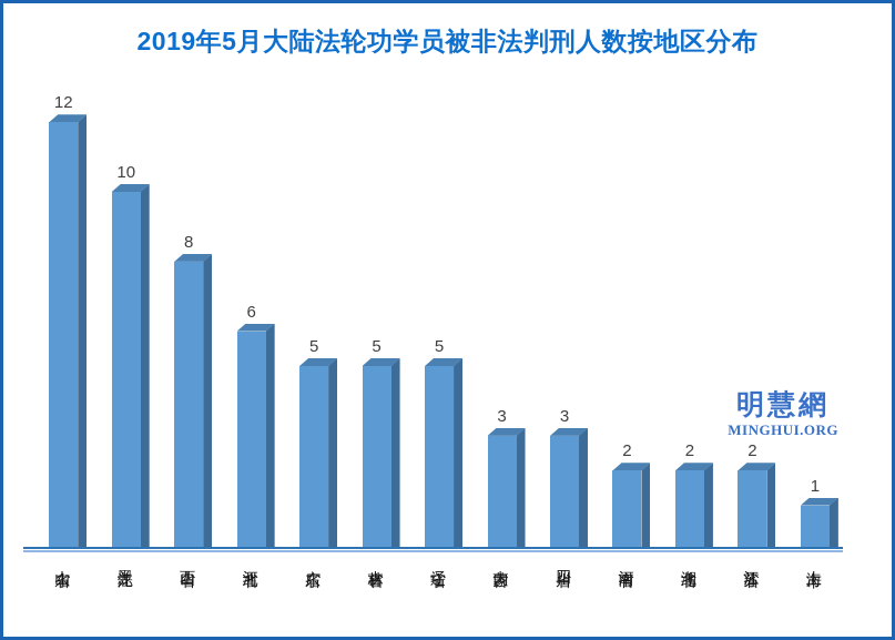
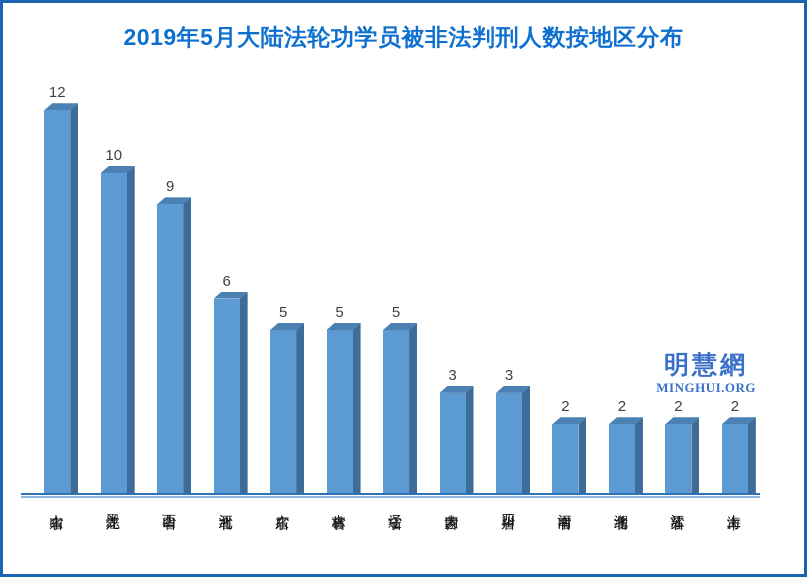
山西省: 8 -> 9
上海市: 1 -> 2
